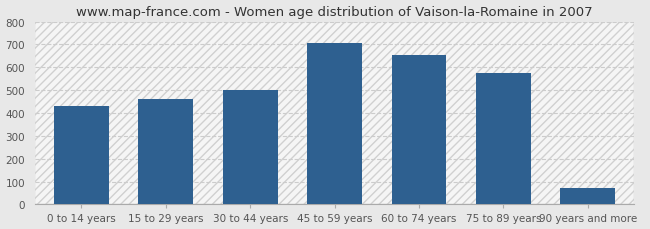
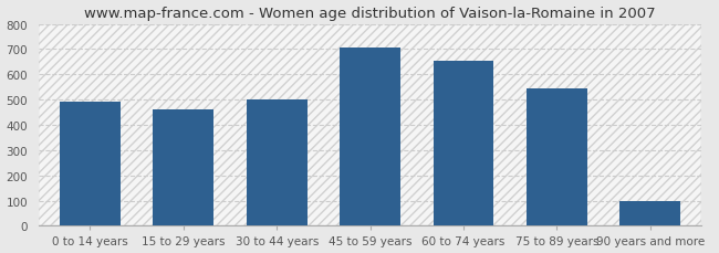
0 to 14 years: 430 -> 490
75 to 89 years: 575 -> 545
90 years and more: 72 -> 100
